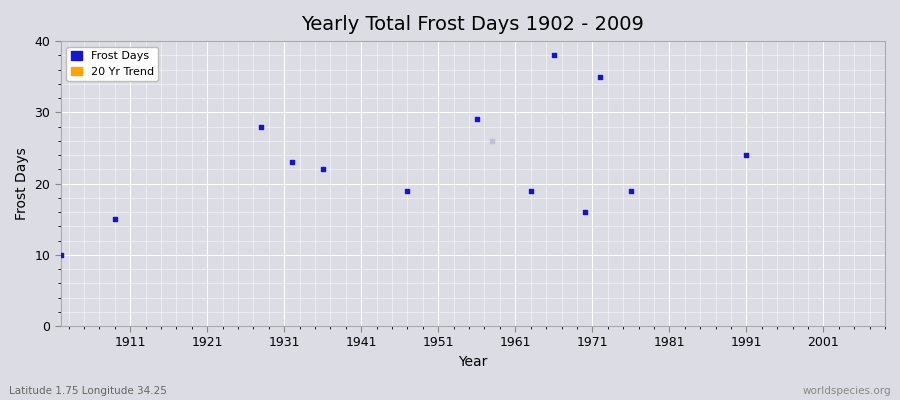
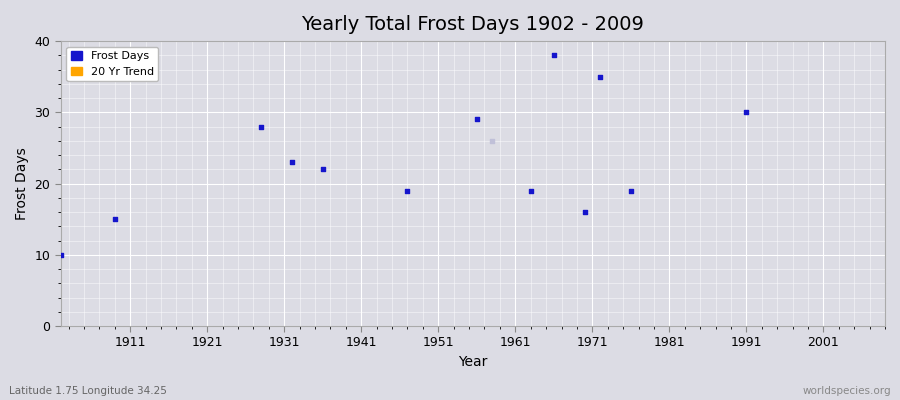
Frost Days/1991: 24 -> 30
